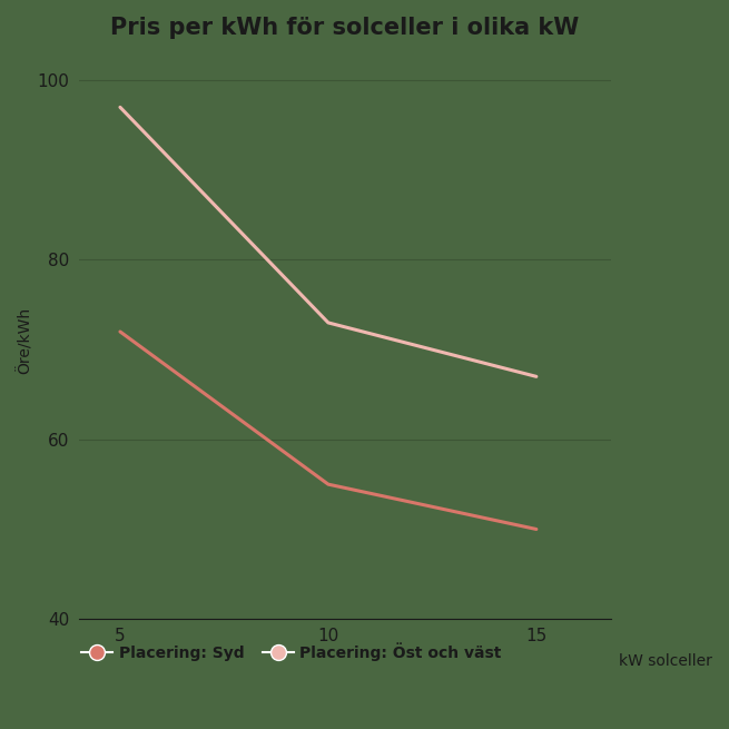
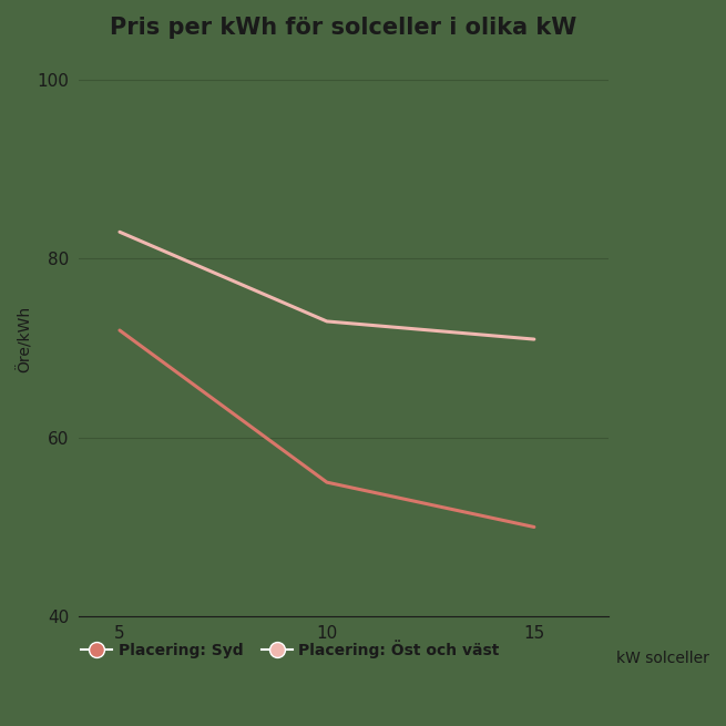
Placering: Öst och väst/5: 97 -> 83
Placering: Öst och väst/15: 67 -> 71
